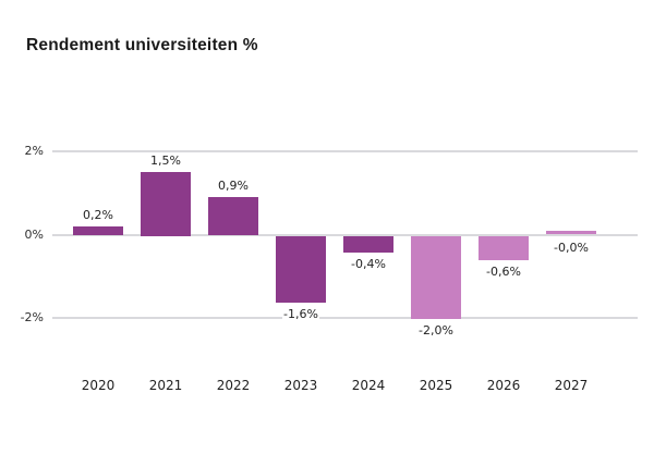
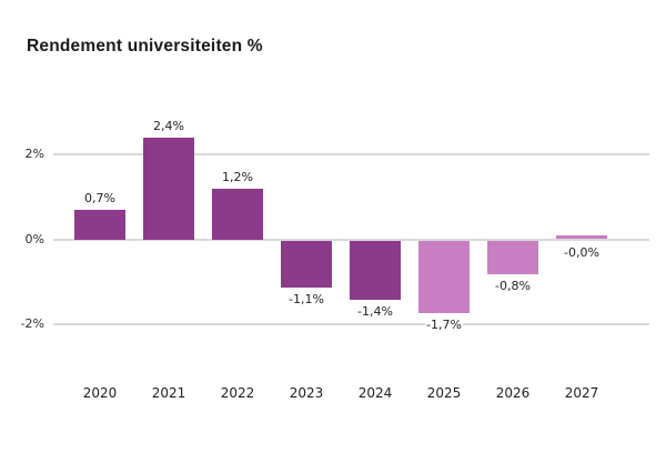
2020: 0,2% -> 0,7%
2021: 1,5% -> 2,4%
2022: 0,9% -> 1,2%
2023: -1,6% -> -1,1%
2024: -0,4% -> -1,4%
2025: -2,0% -> -1,7%
2026: -0,6% -> -0,8%
